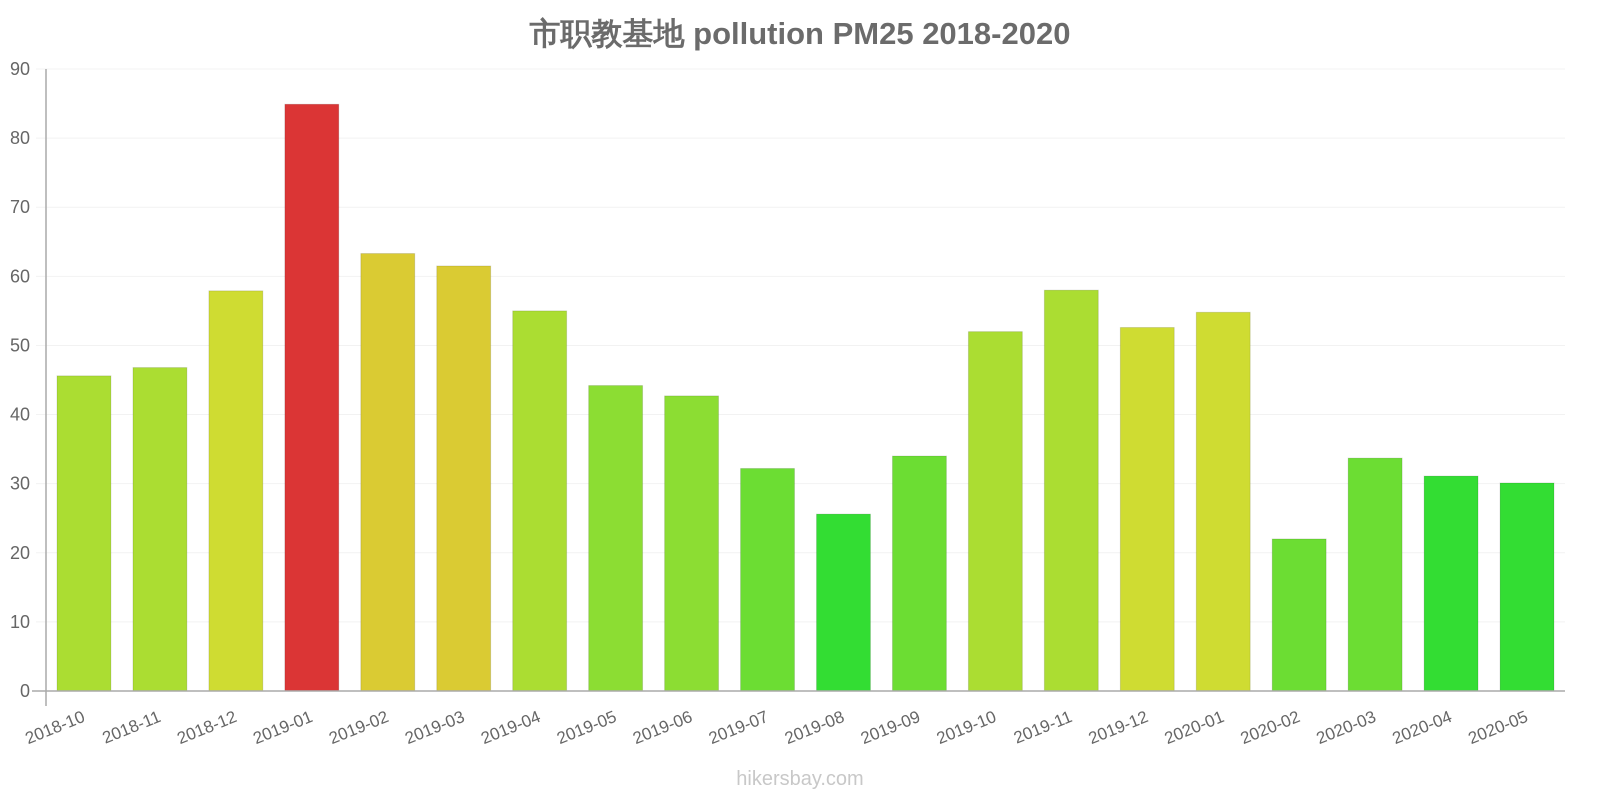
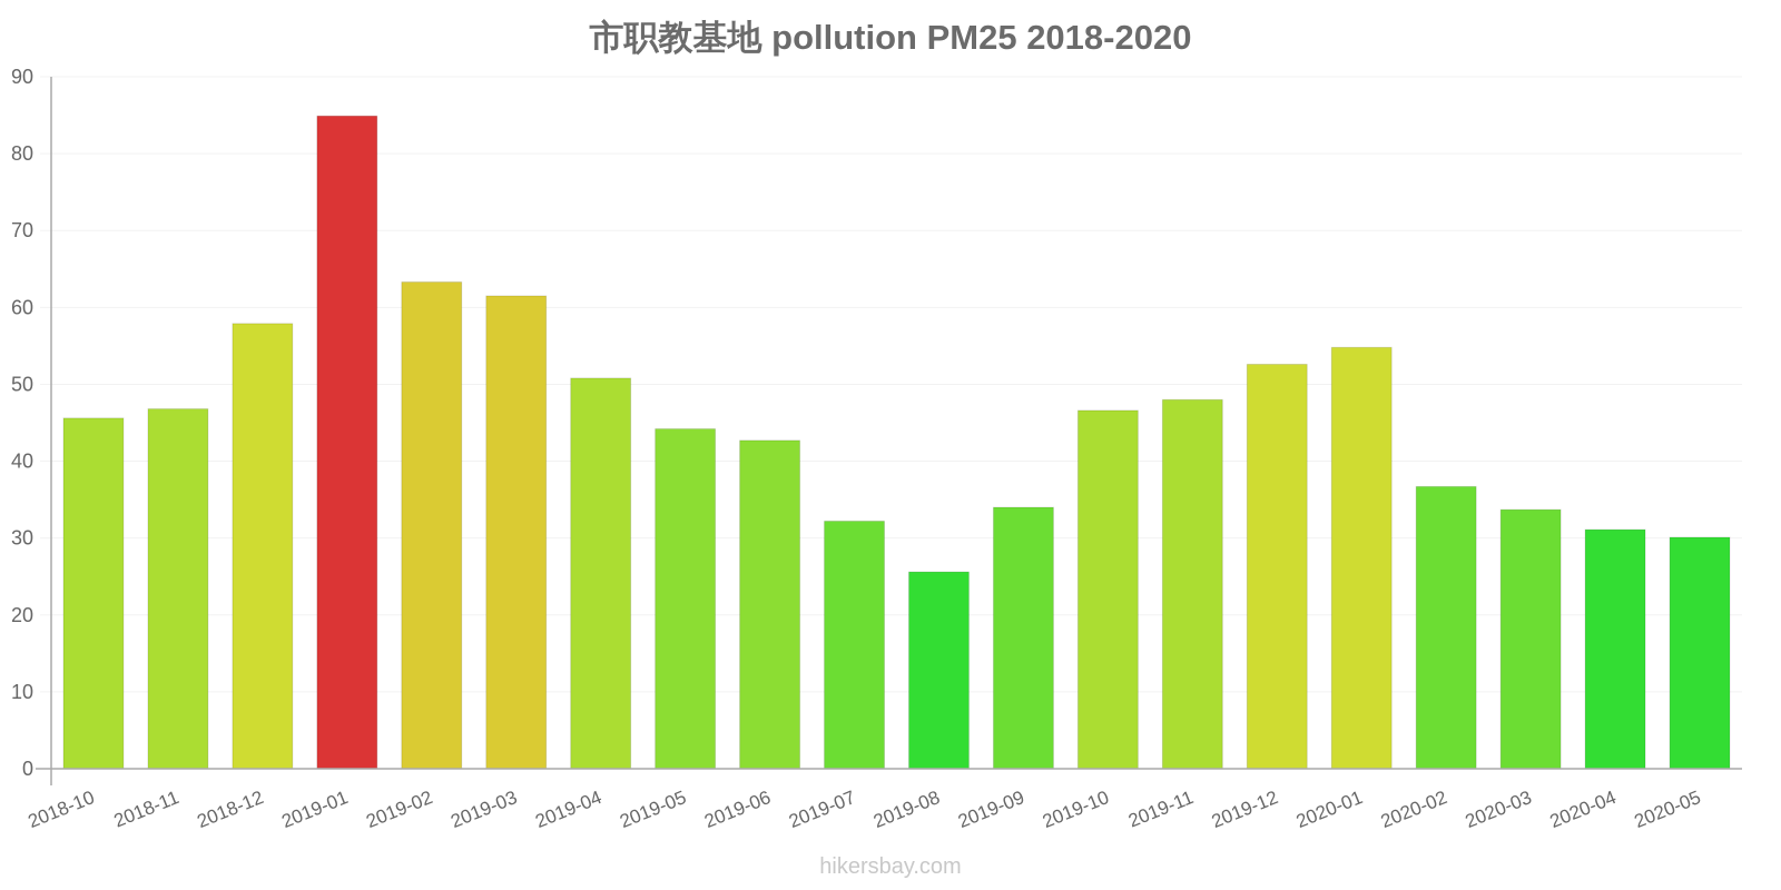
2019-04: 55 -> 51
2019-10: 52 -> 47
2019-11: 58 -> 48
2020-02: 22 -> 37
